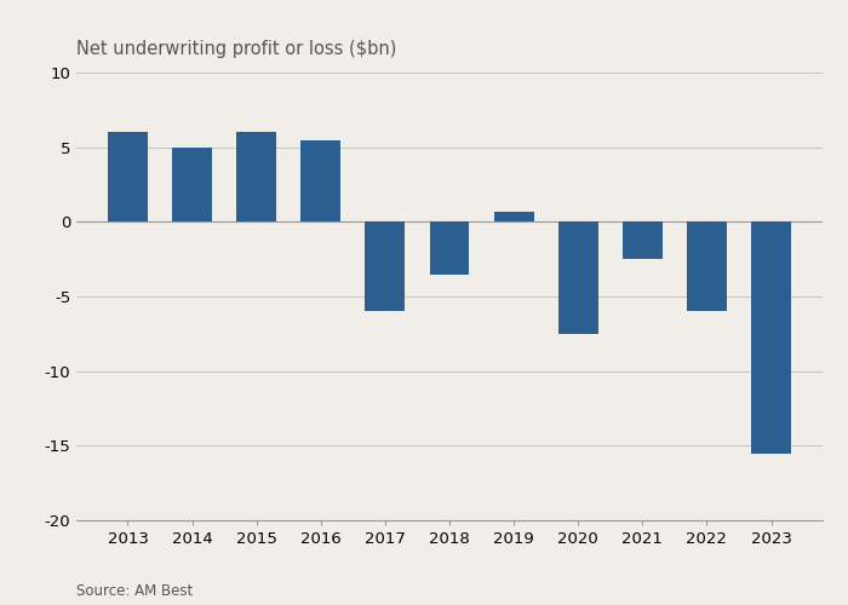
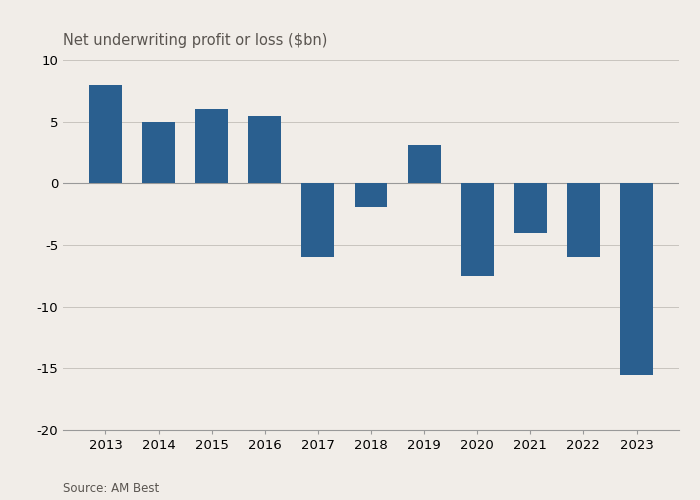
2013: 6.0 -> 8.0
2018: -3.5 -> -1.9
2019: 0.7 -> 3.1
2021: -2.5 -> -4.0
